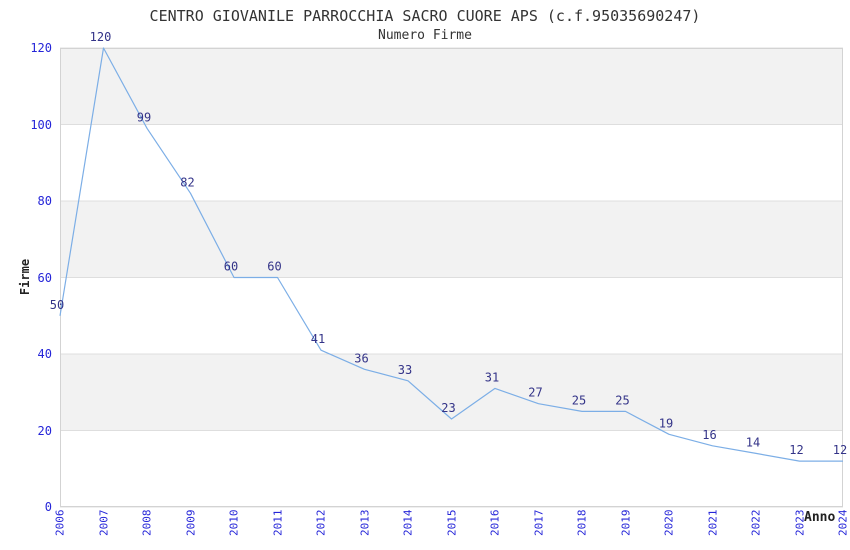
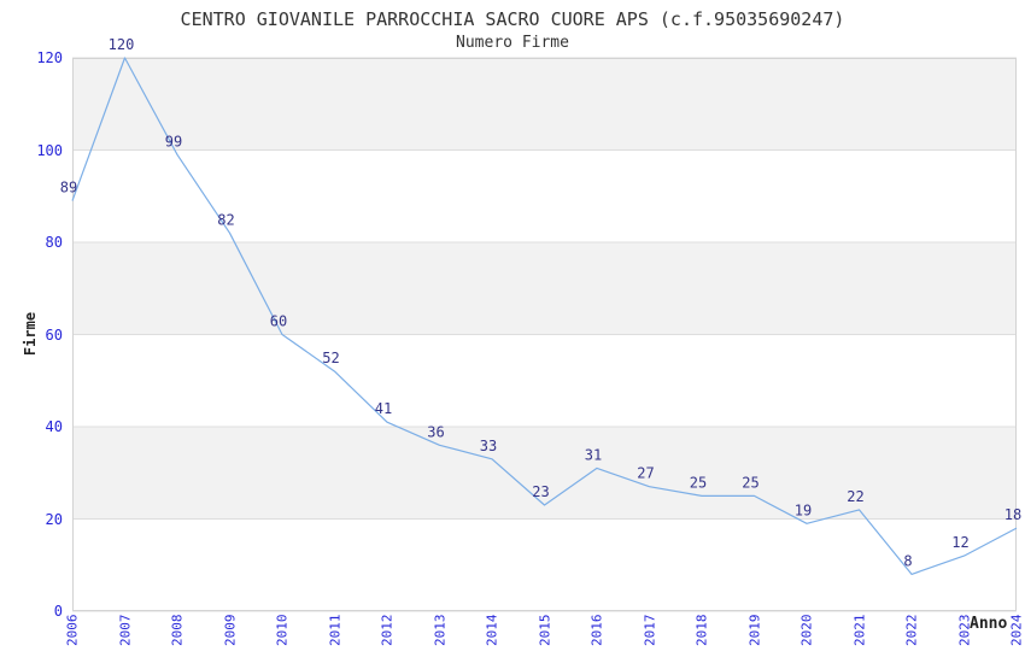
2006: 50 -> 89
2011: 60 -> 52
2021: 16 -> 22
2022: 14 -> 8
2024: 12 -> 18
